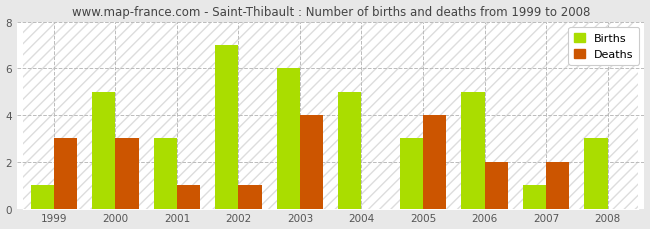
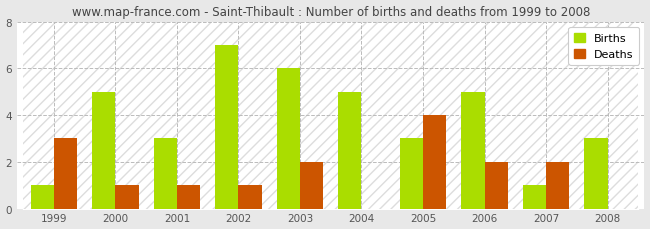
Deaths/2000: 3 -> 1
Deaths/2003: 4 -> 2
